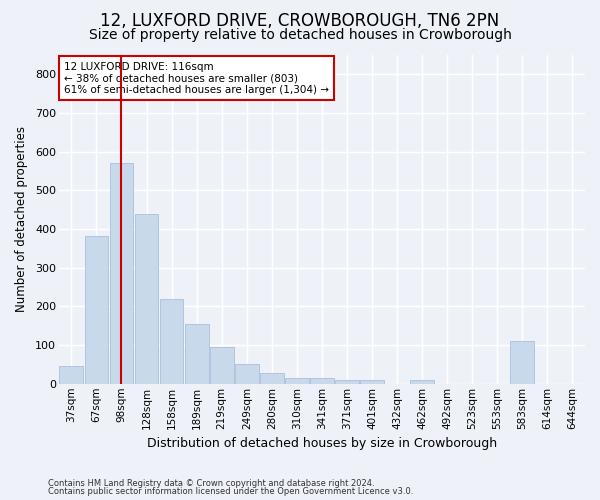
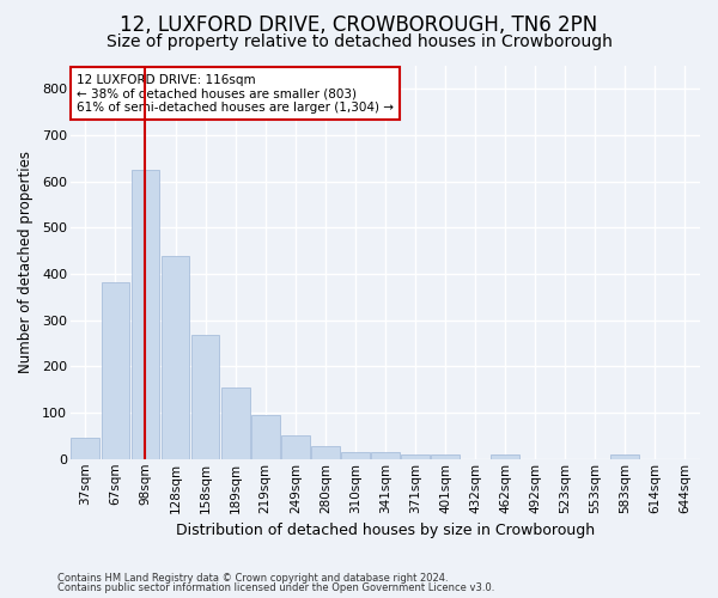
98sqm: 570 -> 625
158sqm: 220 -> 268
583sqm: 110 -> 10
